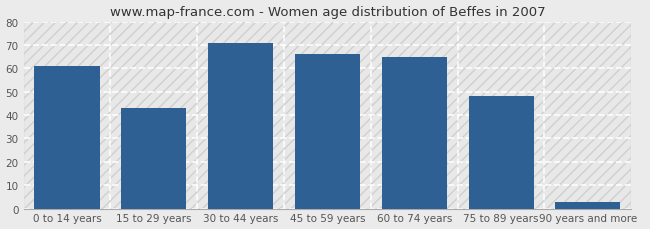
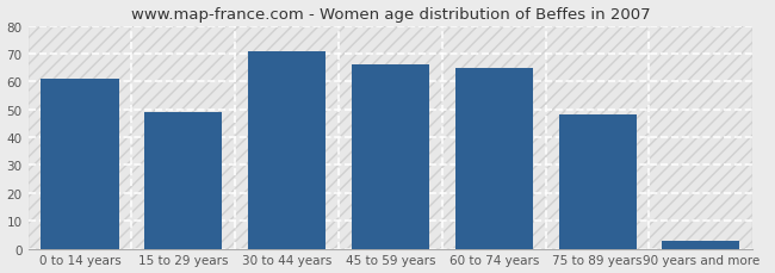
15 to 29 years: 43 -> 49
